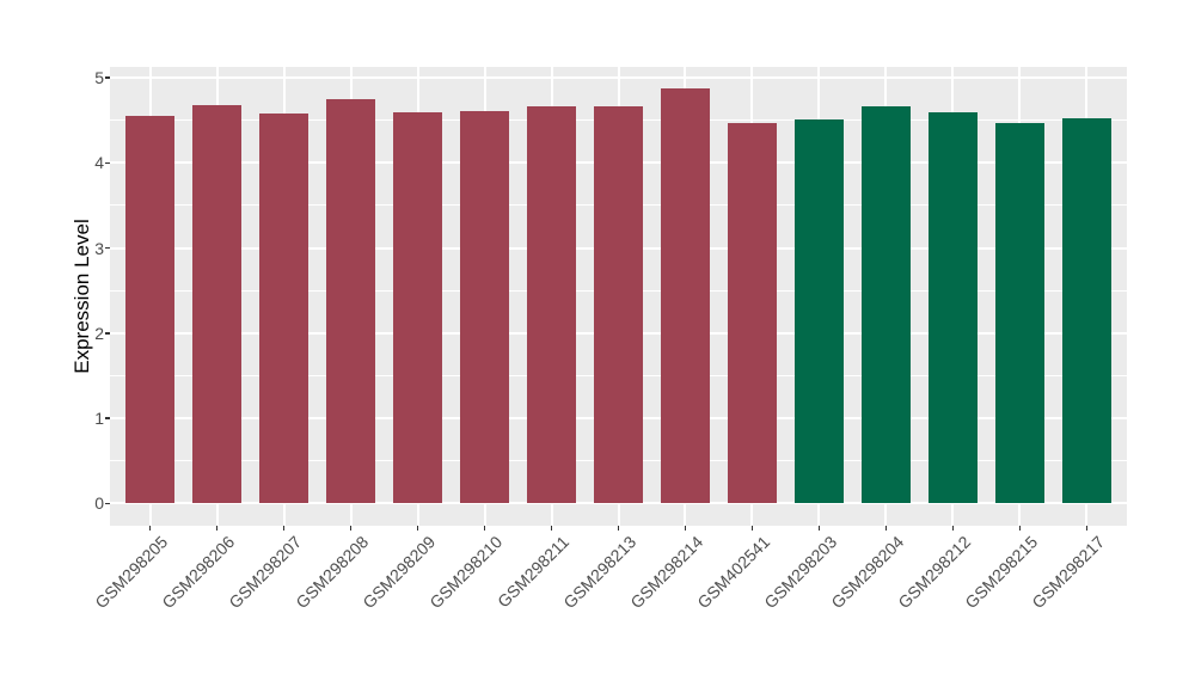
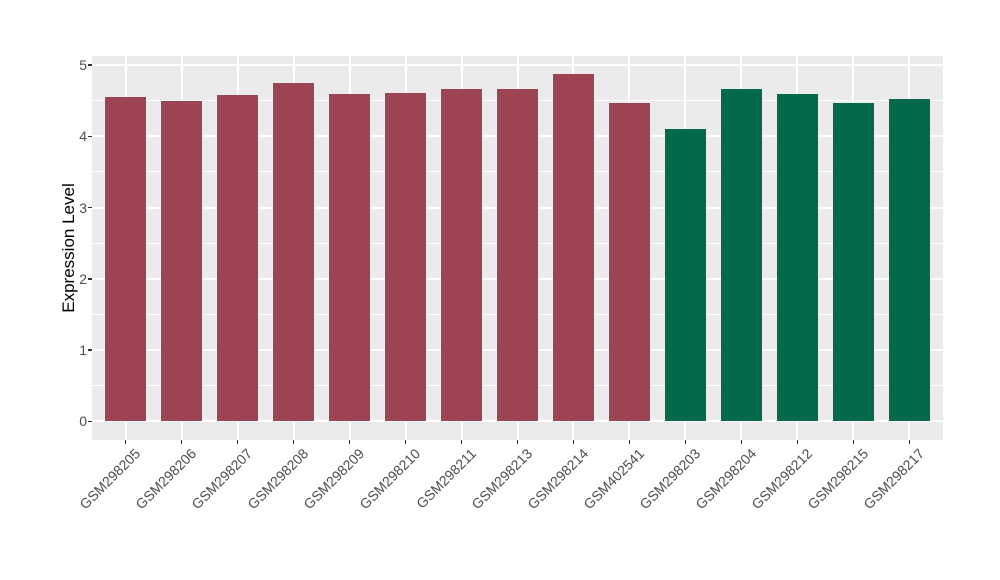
GSM298206: 4.7 -> 4.5
GSM298203: 4.5 -> 4.1
